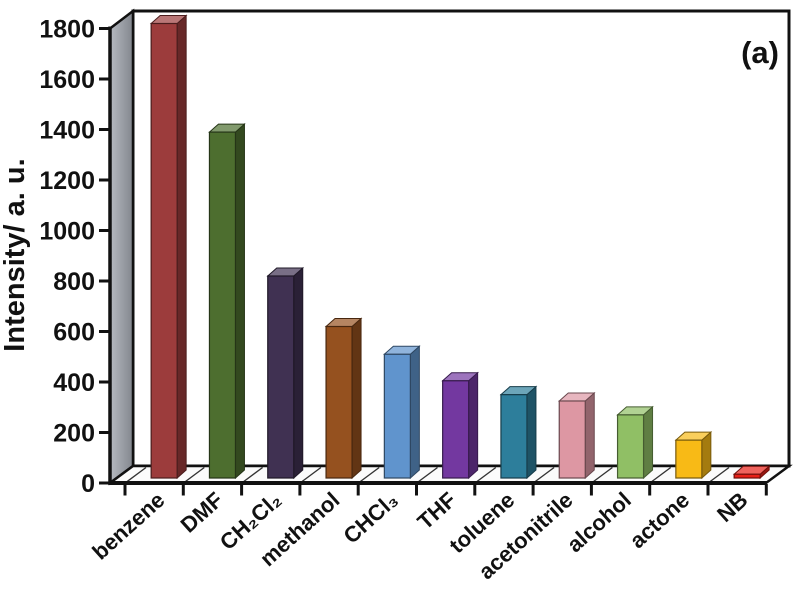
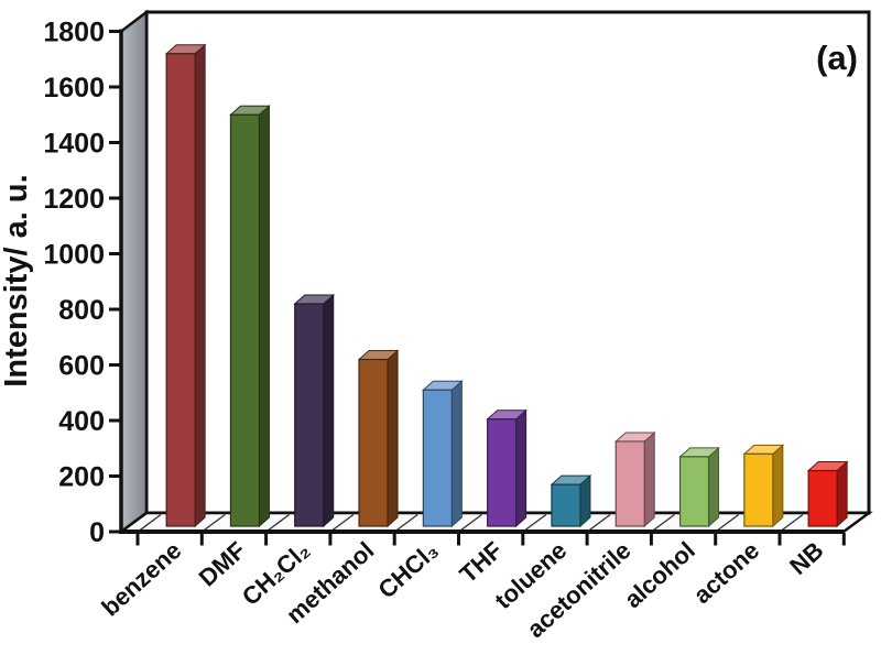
benzene: 1800 -> 1700
DMF: 1370 -> 1480
toluene: 330 -> 150
actone: 150 -> 260
NB: 20 -> 200
